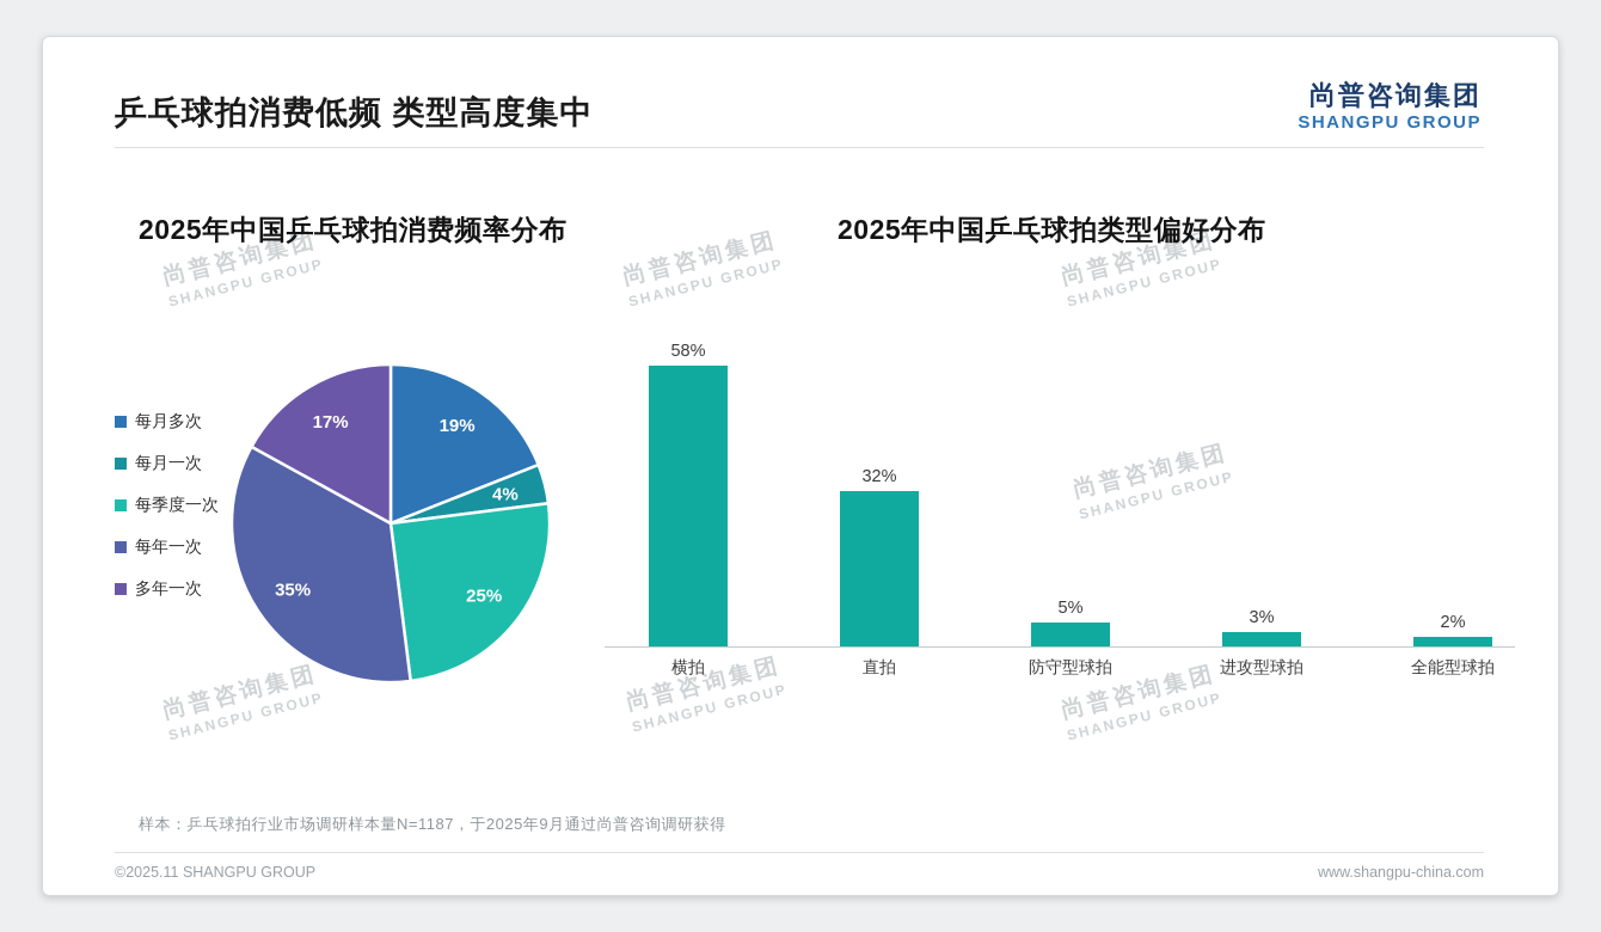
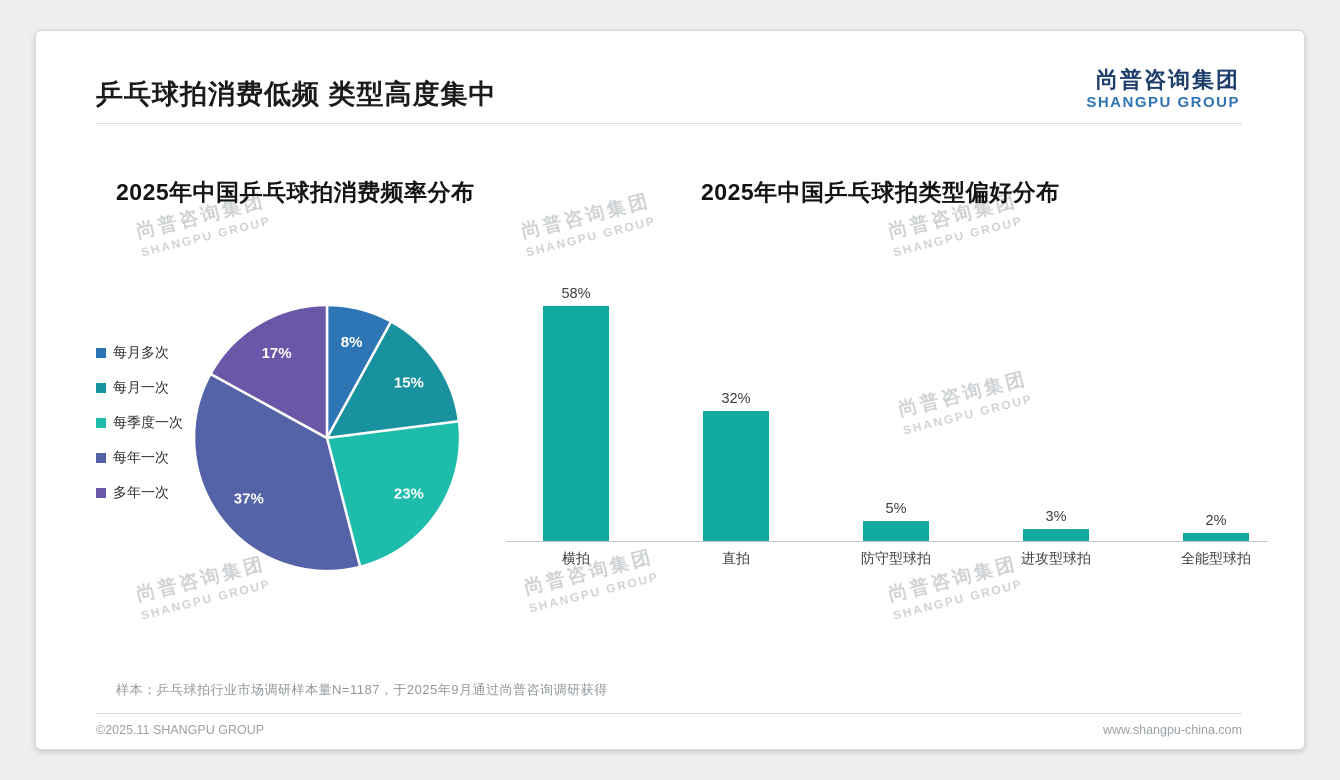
2025年中国乒乓球拍消费频率分布/每月多次: 19% -> 8%
2025年中国乒乓球拍消费频率分布/每月一次: 4% -> 15%
2025年中国乒乓球拍消费频率分布/每季度一次: 25% -> 23%
2025年中国乒乓球拍消费频率分布/每年一次: 35% -> 37%
